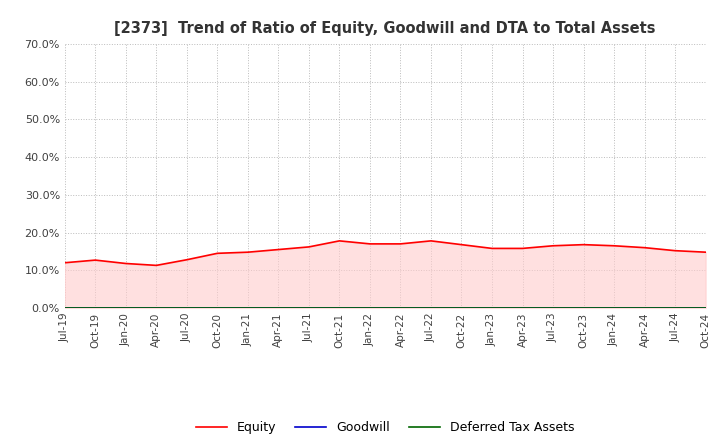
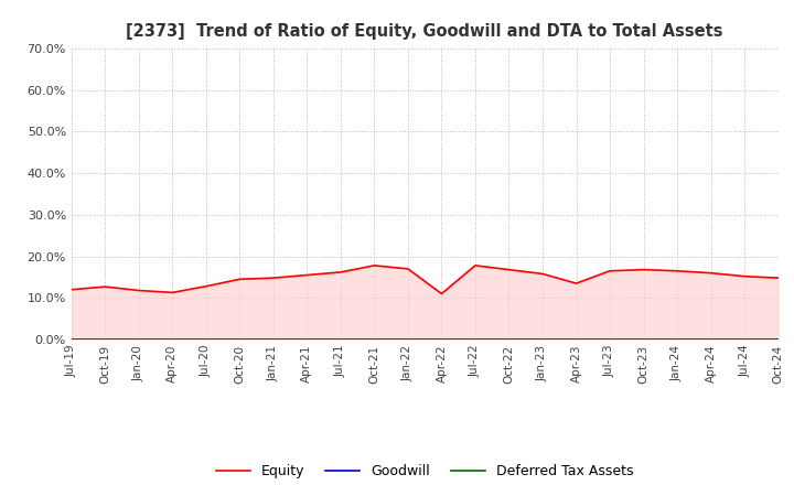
Equity/Apr-22: 17.0% -> 11.0%
Equity/Apr-23: 15.8% -> 13.5%
